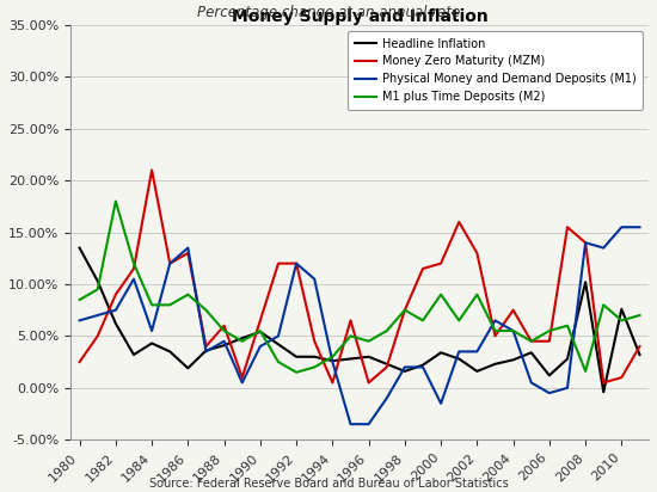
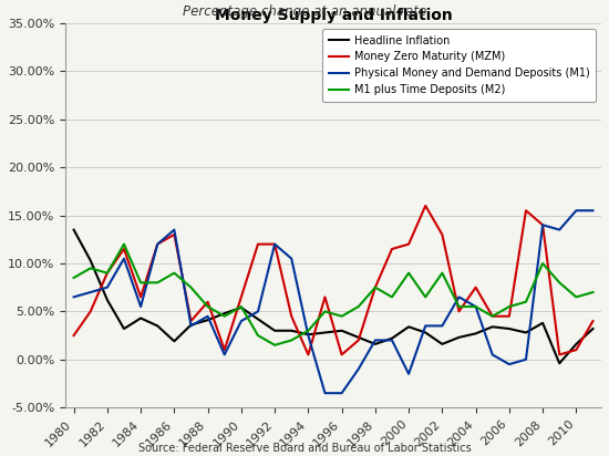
M1 plus Time Deposits (M2)/1982: 18.0% -> 9.0%
Money Zero Maturity (MZM)/1984: 21.0% -> 6.5%
Headline Inflation/2006: 1.2% -> 3.2%
Headline Inflation/2008: 10.2% -> 3.8%
M1 plus Time Deposits (M2)/2008: 1.6% -> 10.0%
Headline Inflation/2010: 7.6% -> 1.6%
